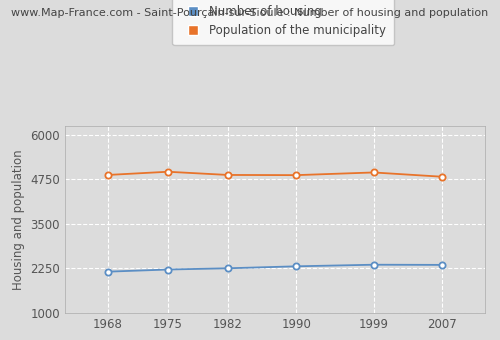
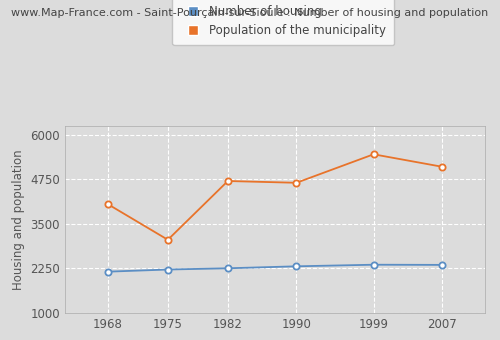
Population of the municipality/1968: 4870 -> 4050
Population of the municipality/1975: 4960 -> 3050
Population of the municipality/1982: 4870 -> 4700
Population of the municipality/1990: 4860 -> 4650
Population of the municipality/1999: 4940 -> 5450
Population of the municipality/2007: 4820 -> 5100
